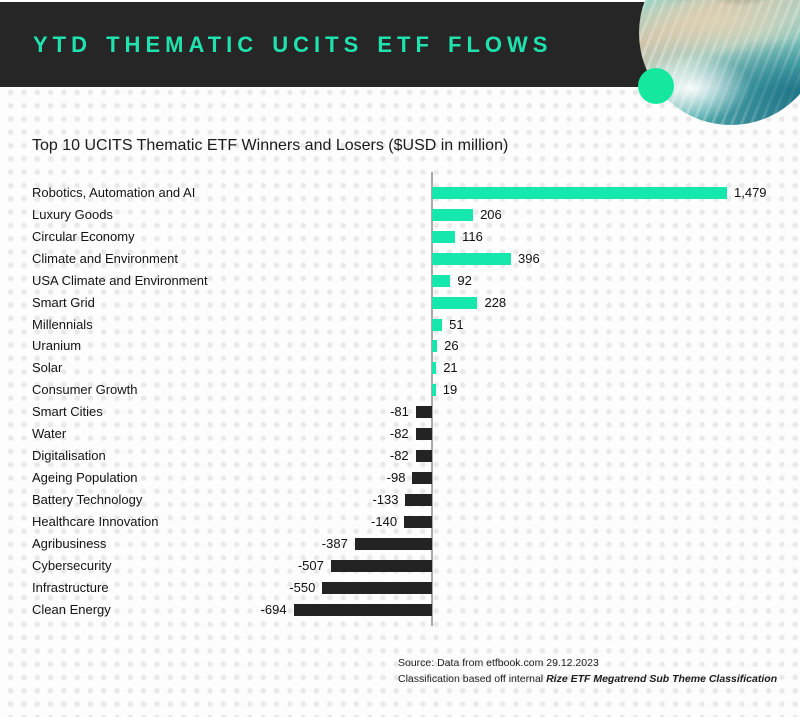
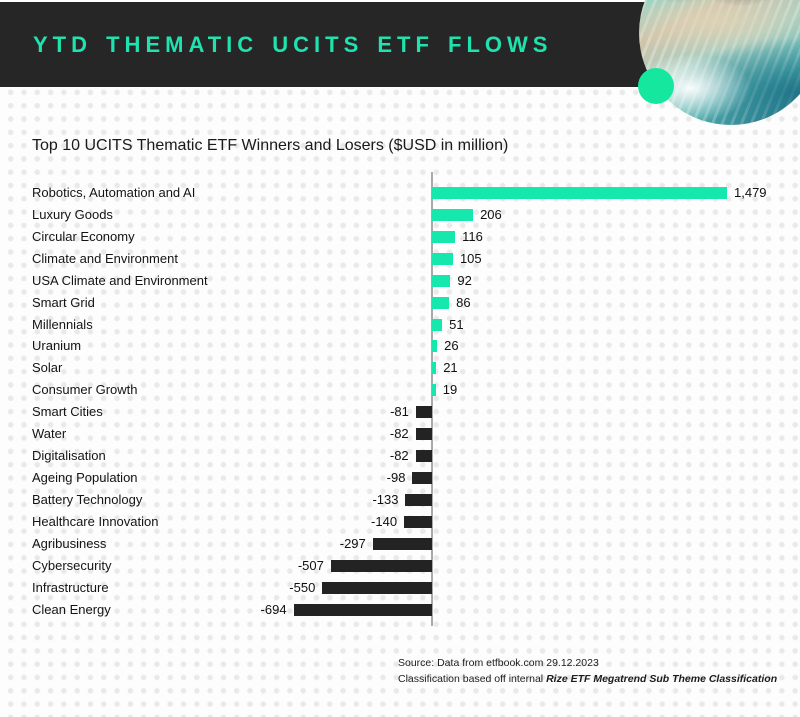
Climate and Environment: 396 -> 105
Smart Grid: 228 -> 86
Agribusiness: -387 -> -297
